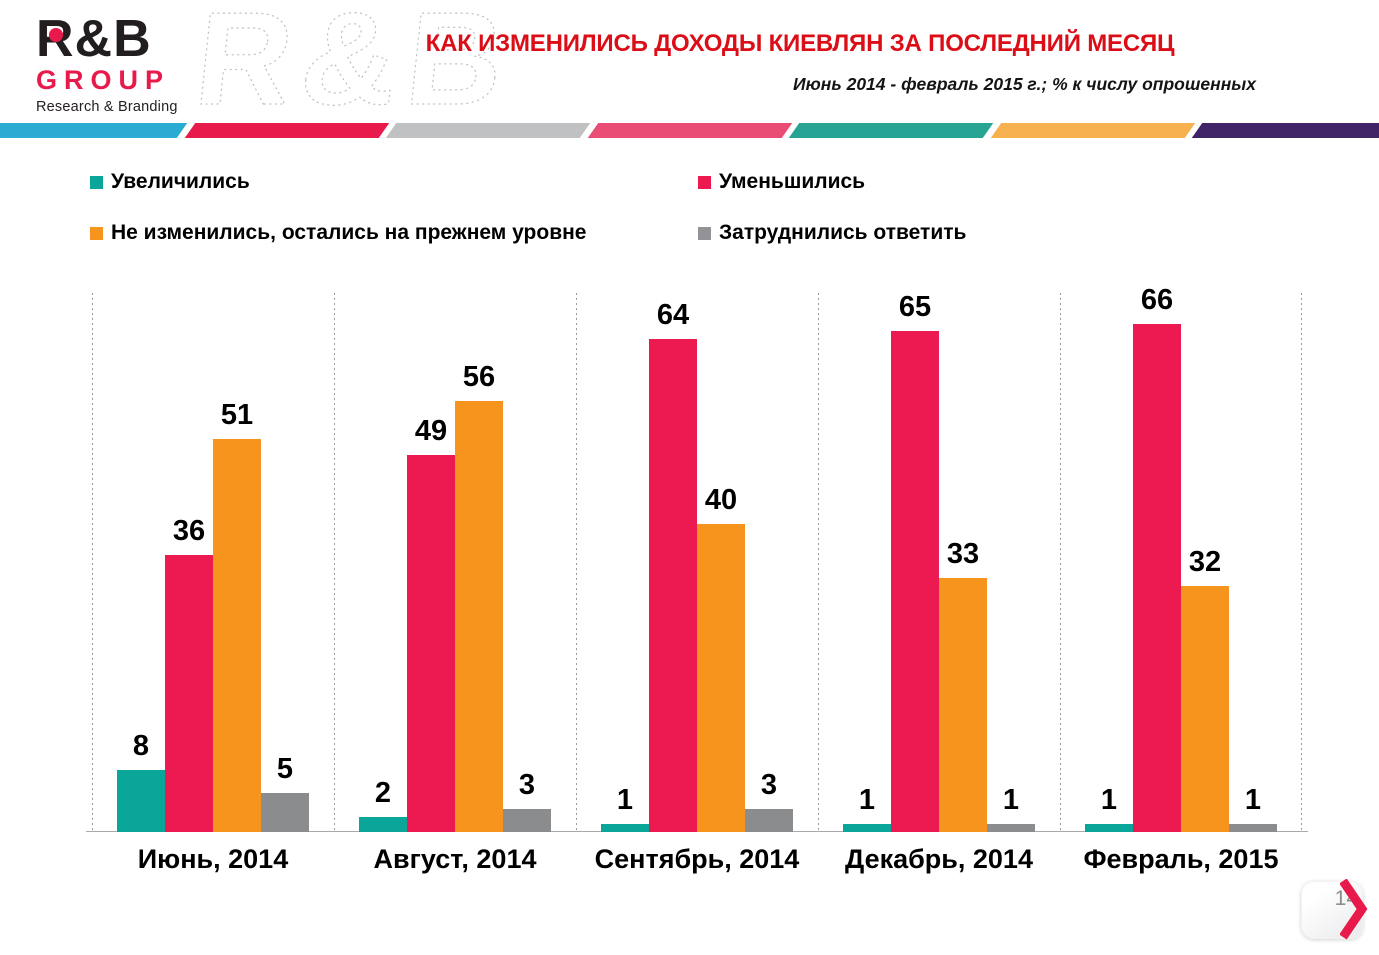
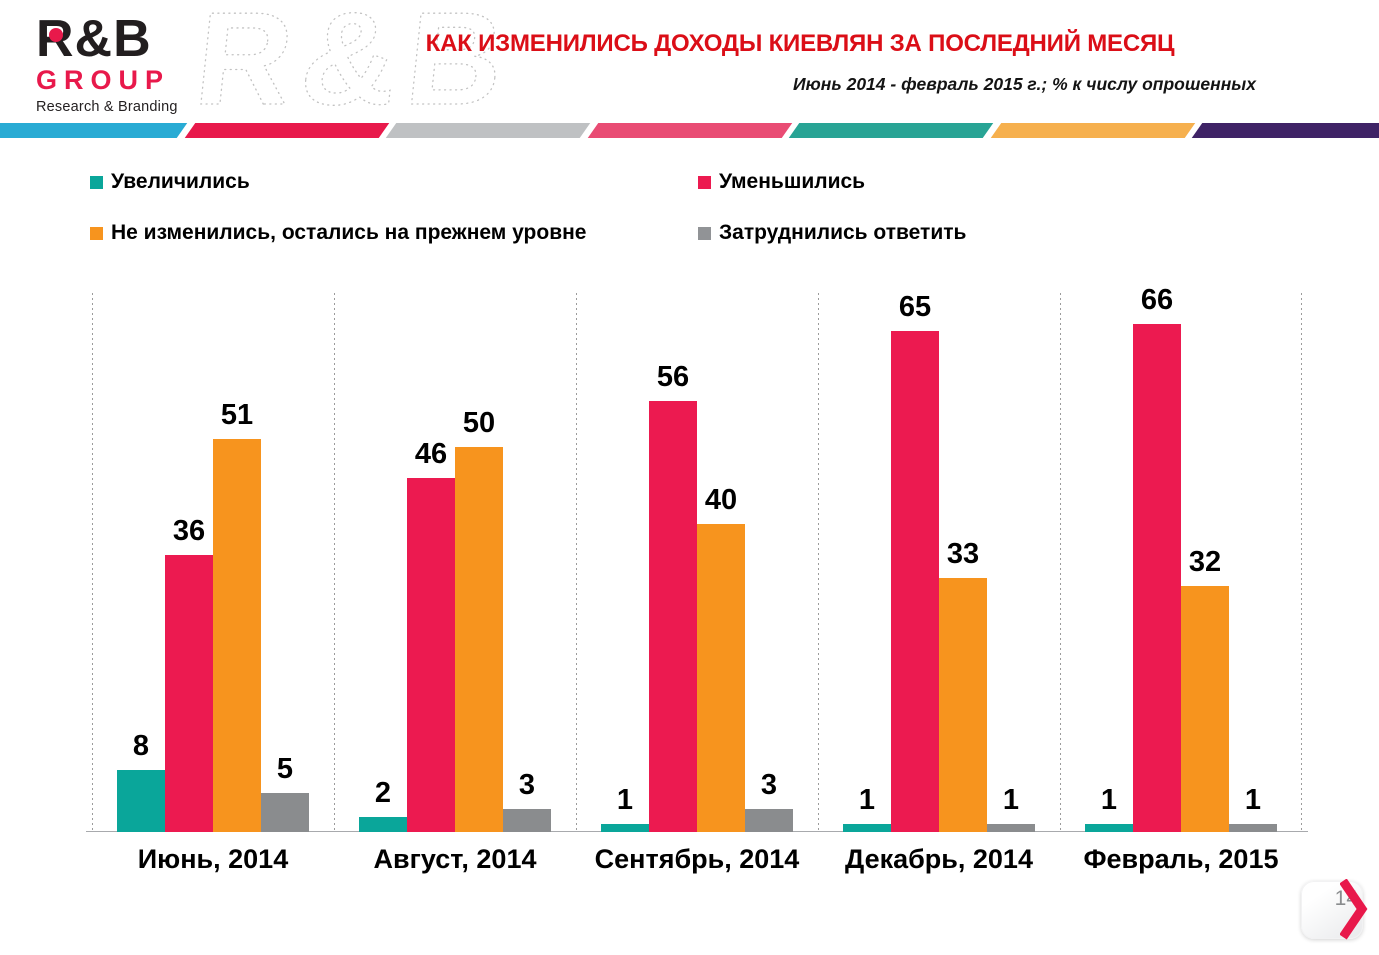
Уменьшились/Август, 2014: 49 -> 46
Не изменились, остались на прежнем уровне/Август, 2014: 56 -> 50
Уменьшились/Сентябрь, 2014: 64 -> 56
